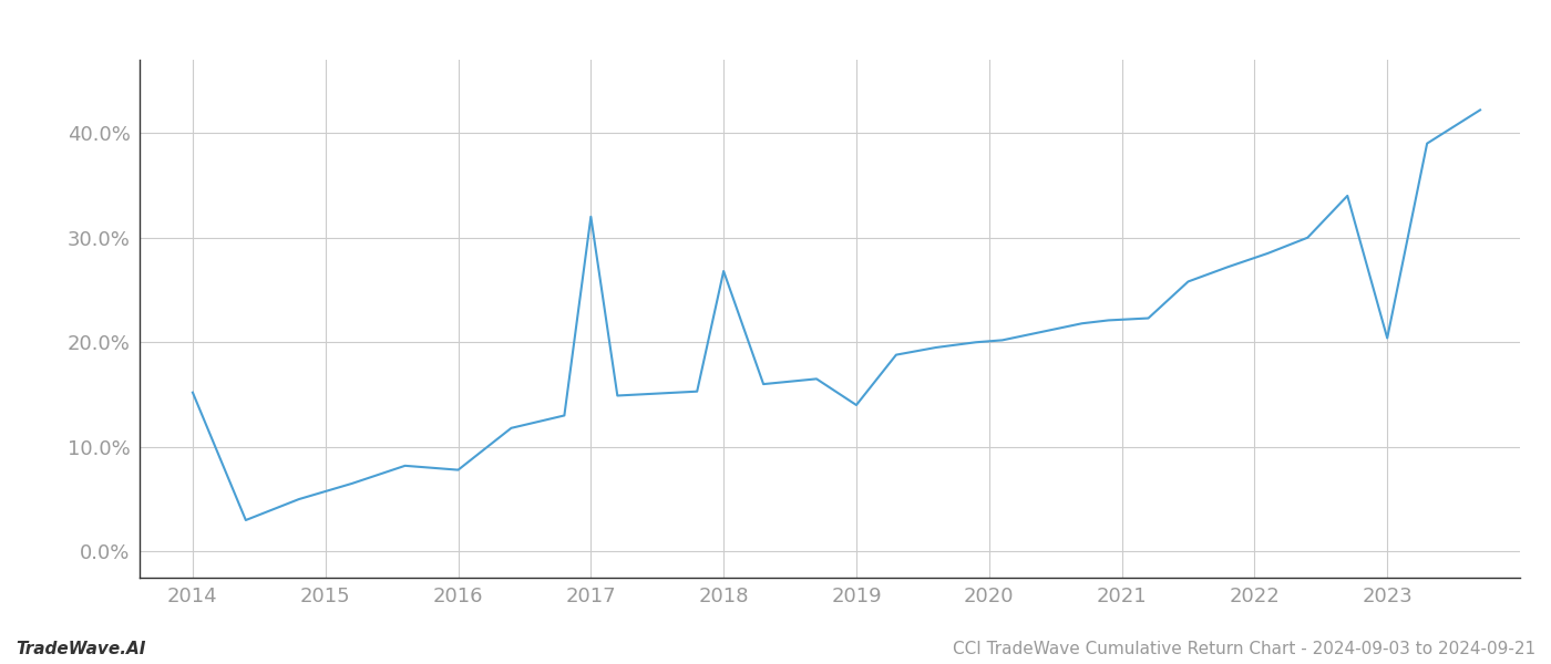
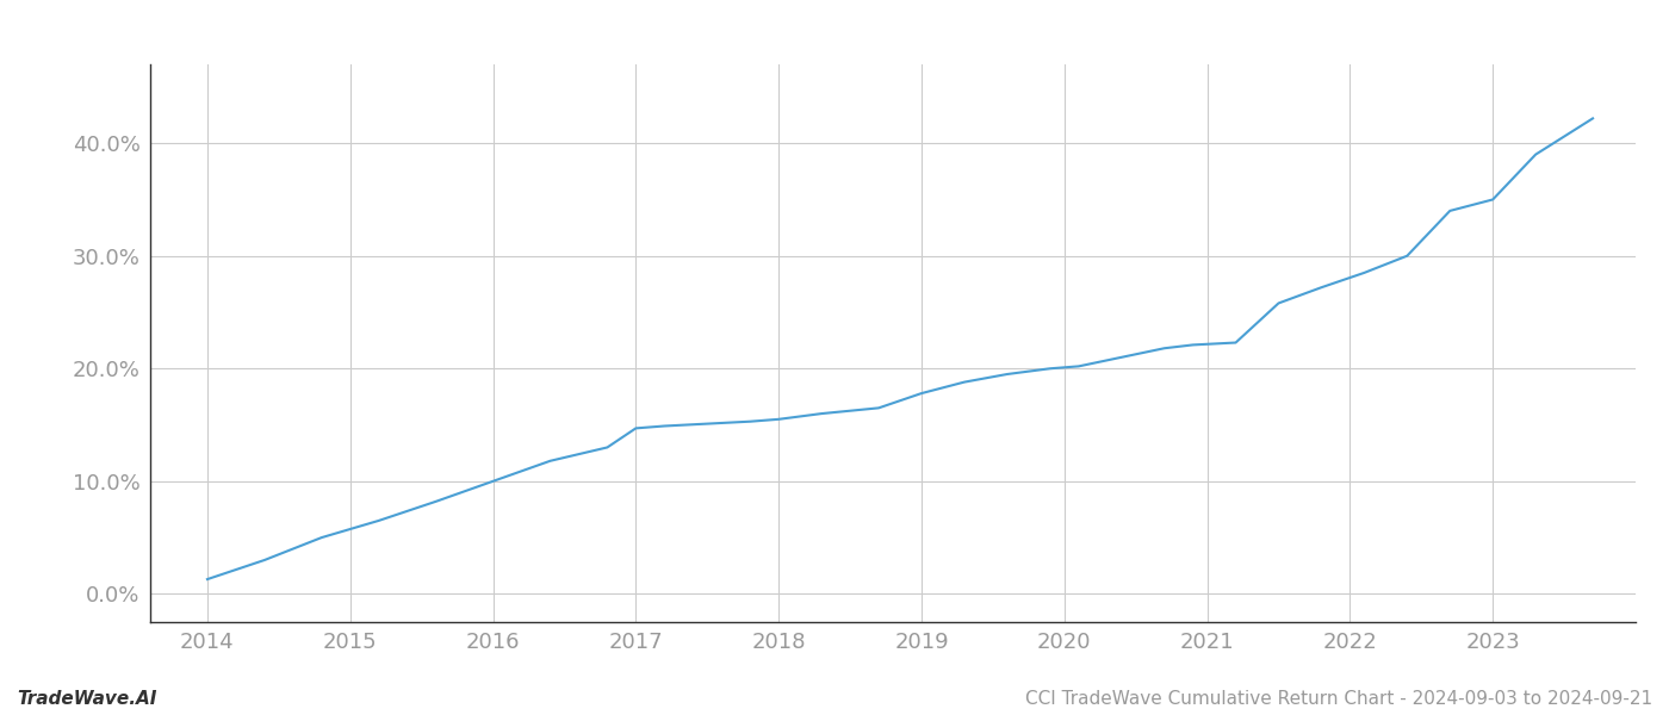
2014: 15.2% -> 1.3%
2016: 7.8% -> 10.0%
2017: 32.0% -> 14.7%
2018: 26.8% -> 15.5%
2019: 14.0% -> 17.8%
2023: 20.4% -> 35.0%
